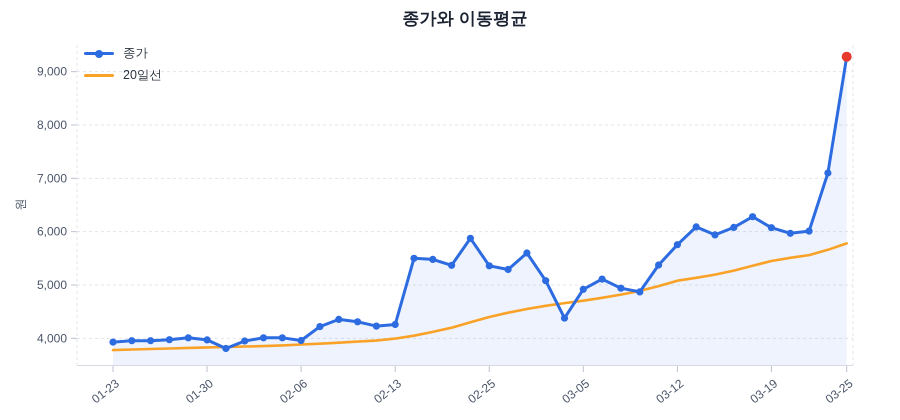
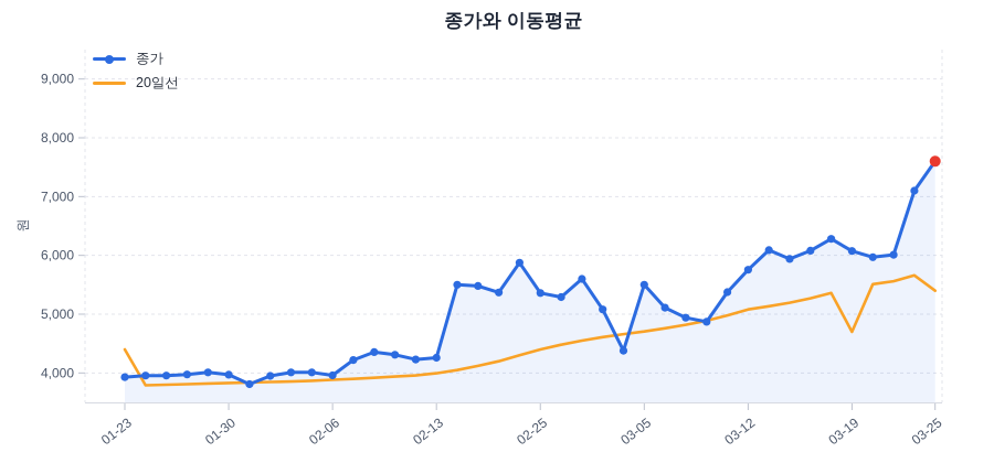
20일선/01-23: 3800 -> 4400
종가/03-05: 4900 -> 5500
20일선/03-19: 5400 -> 4700
종가/03-25: 9300 -> 7600
20일선/03-25: 5800 -> 5400
